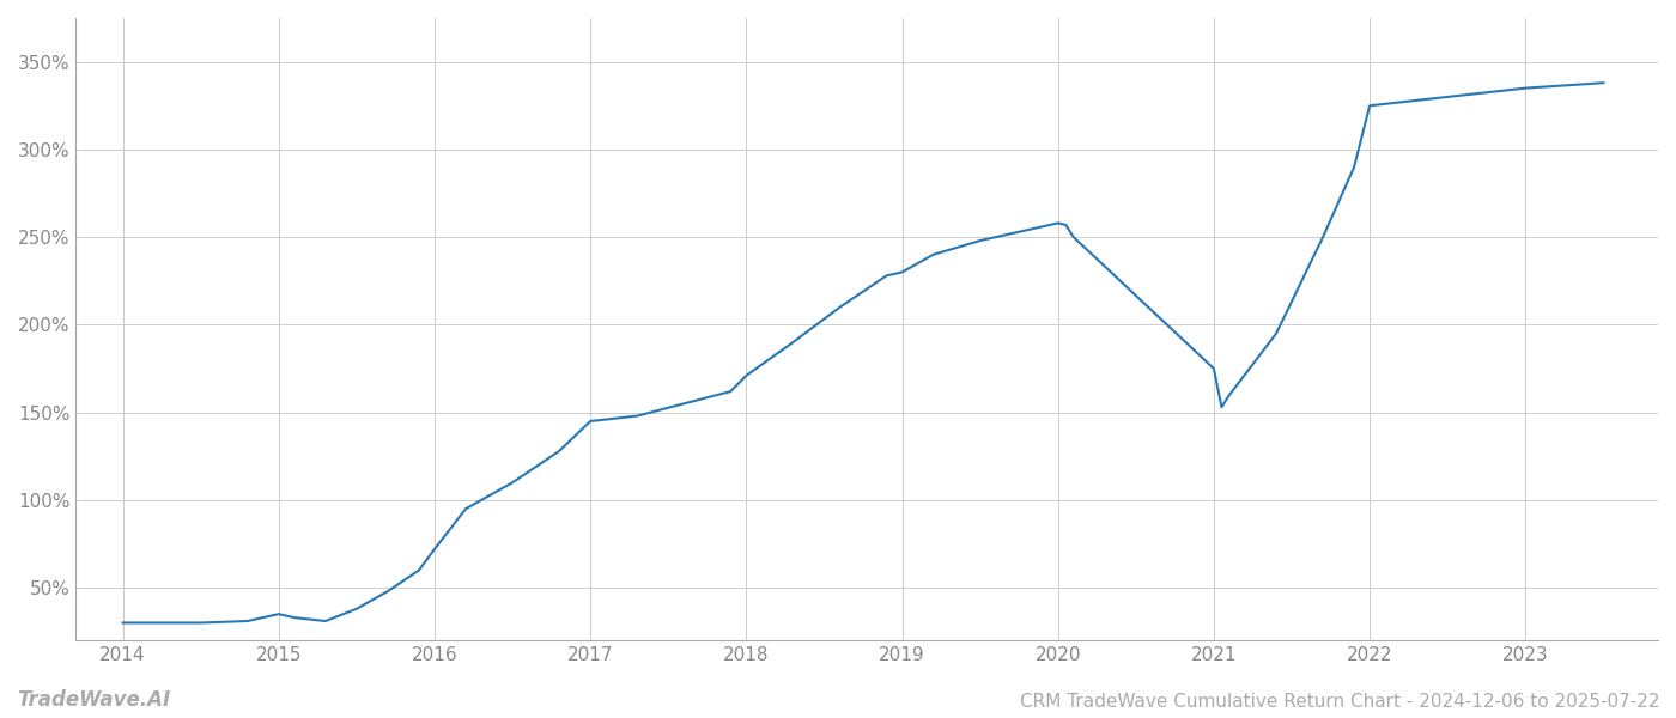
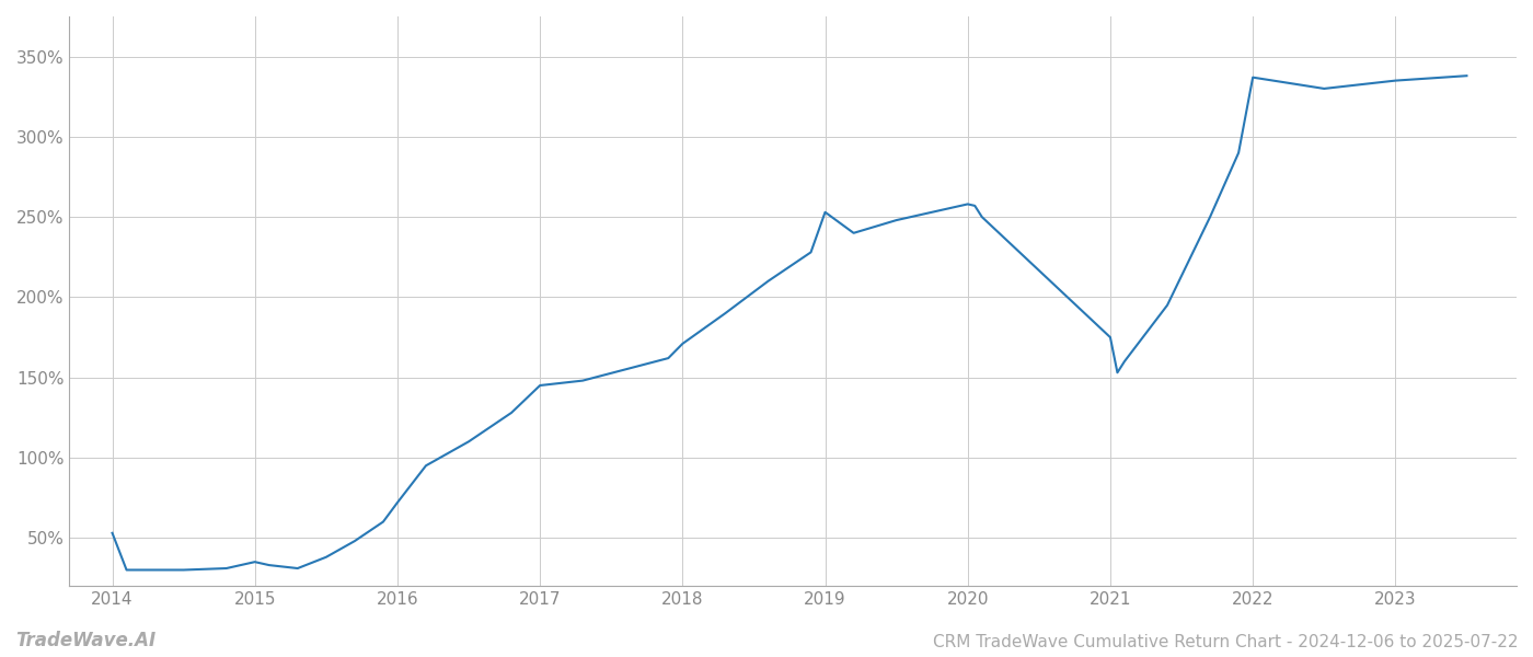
2014: 30% -> 53%
2019: 230% -> 253%
2022: 325% -> 337%
